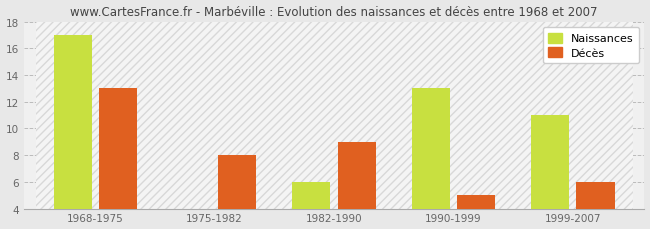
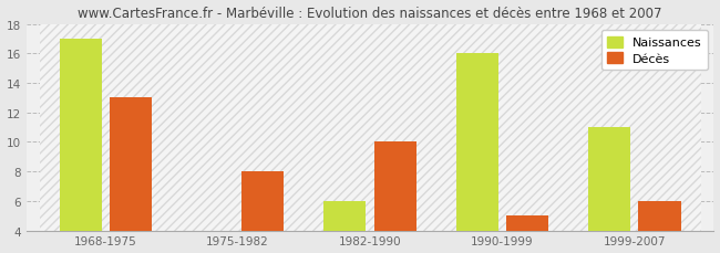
Décès/1982-1990: 9 -> 10
Naissances/1990-1999: 13 -> 16
